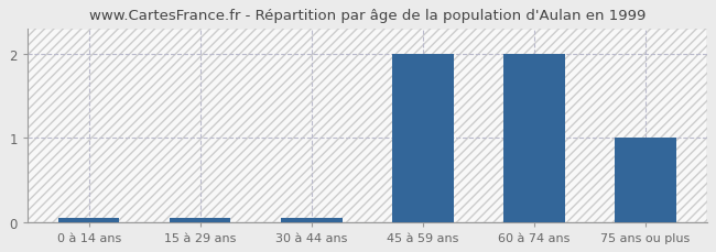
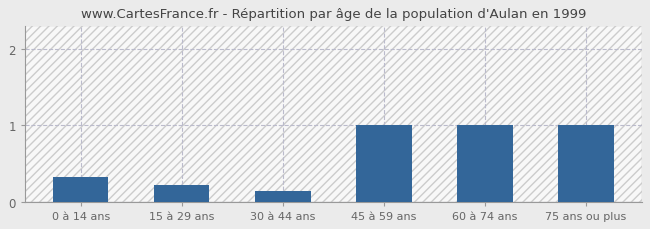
0 à 14 ans: 0.05 -> 0.32
15 à 29 ans: 0.05 -> 0.22
30 à 44 ans: 0.05 -> 0.14
45 à 59 ans: 2.00 -> 1.00
60 à 74 ans: 2.00 -> 1.00
